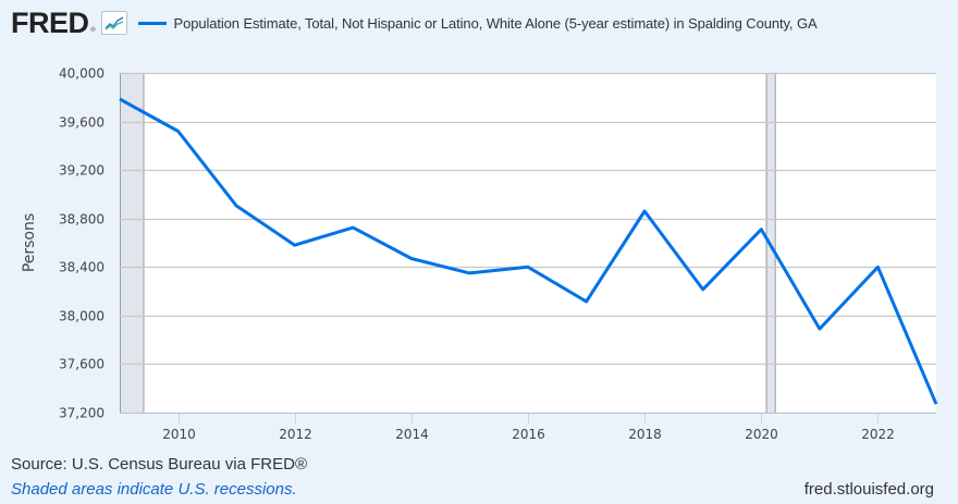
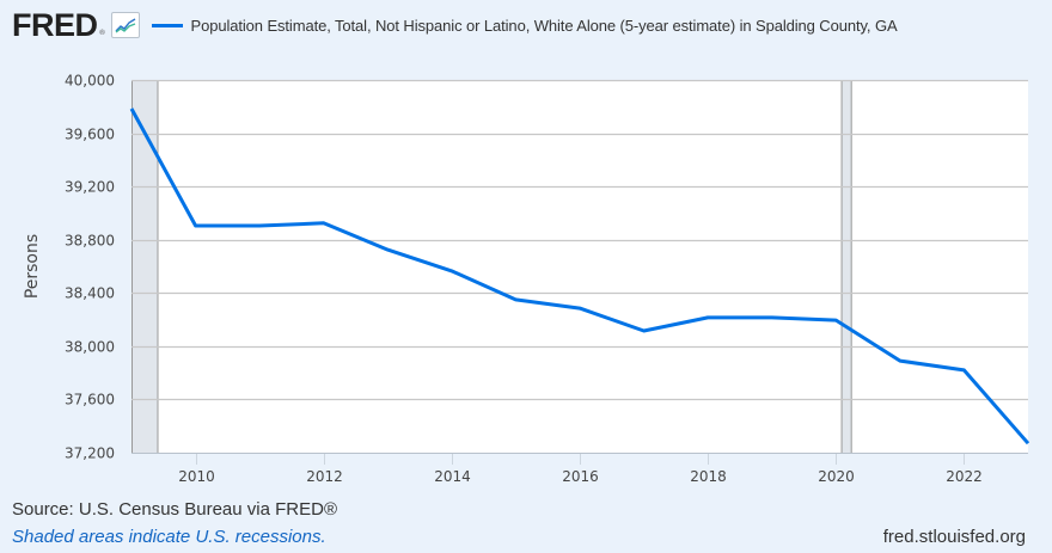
2010: 39520 -> 38900
2012: 38580 -> 38920
2014: 38470 -> 38560
2016: 38400 -> 38280
2018: 38860 -> 38220
2020: 38710 -> 38200
2022: 38400 -> 37820
